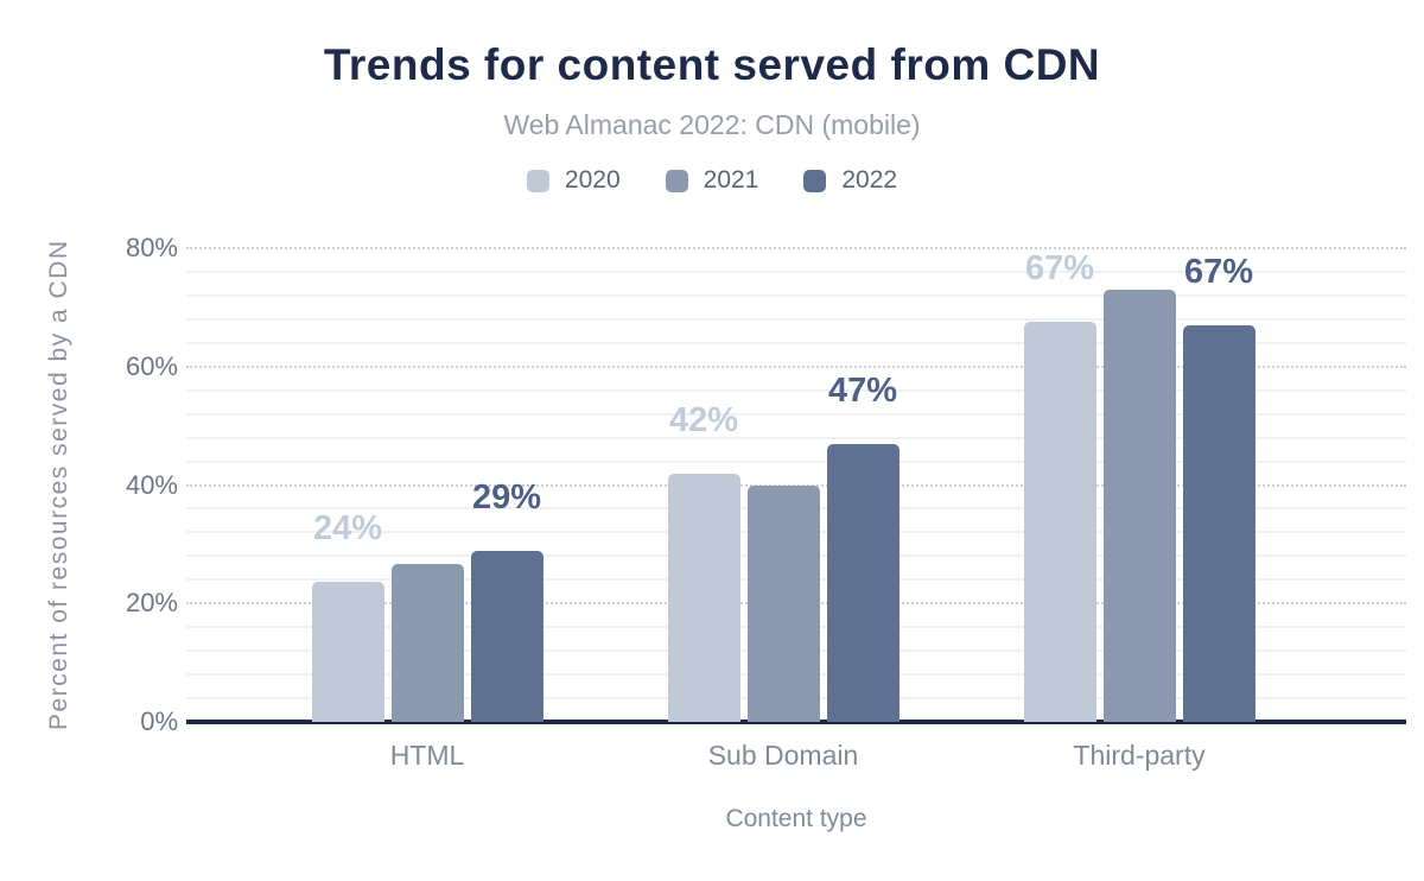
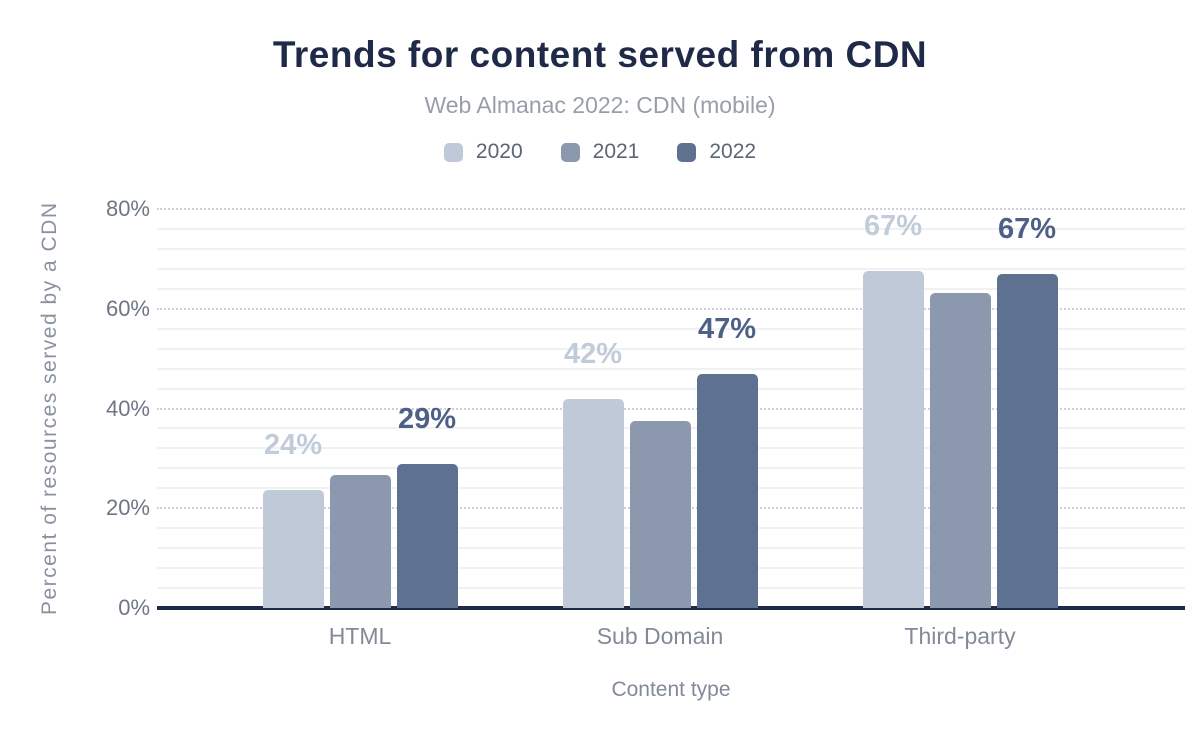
2021/Sub Domain: 40% -> 38%
2021/Third-party: 73% -> 63%
